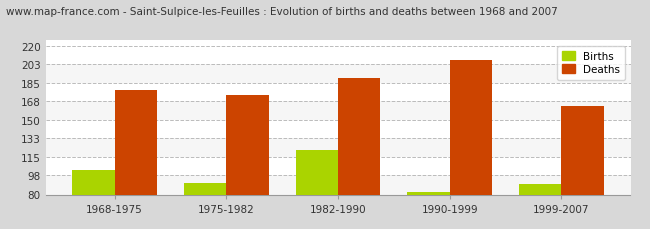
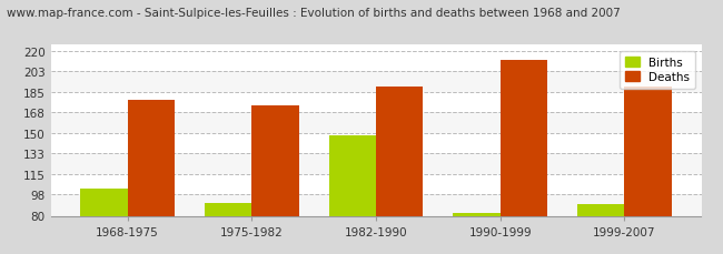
Births/1982-1990: 122 -> 148
Deaths/1990-1999: 207 -> 212
Deaths/1999-2007: 163 -> 190
